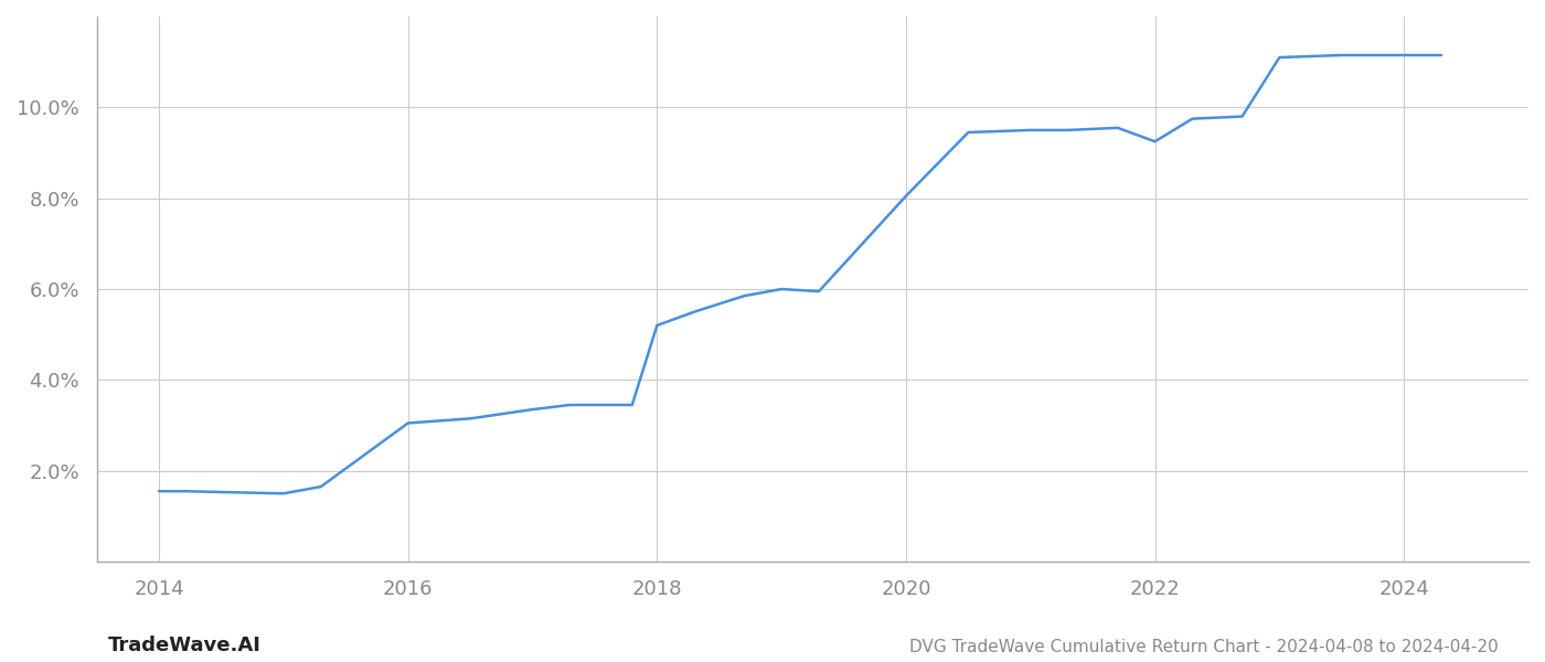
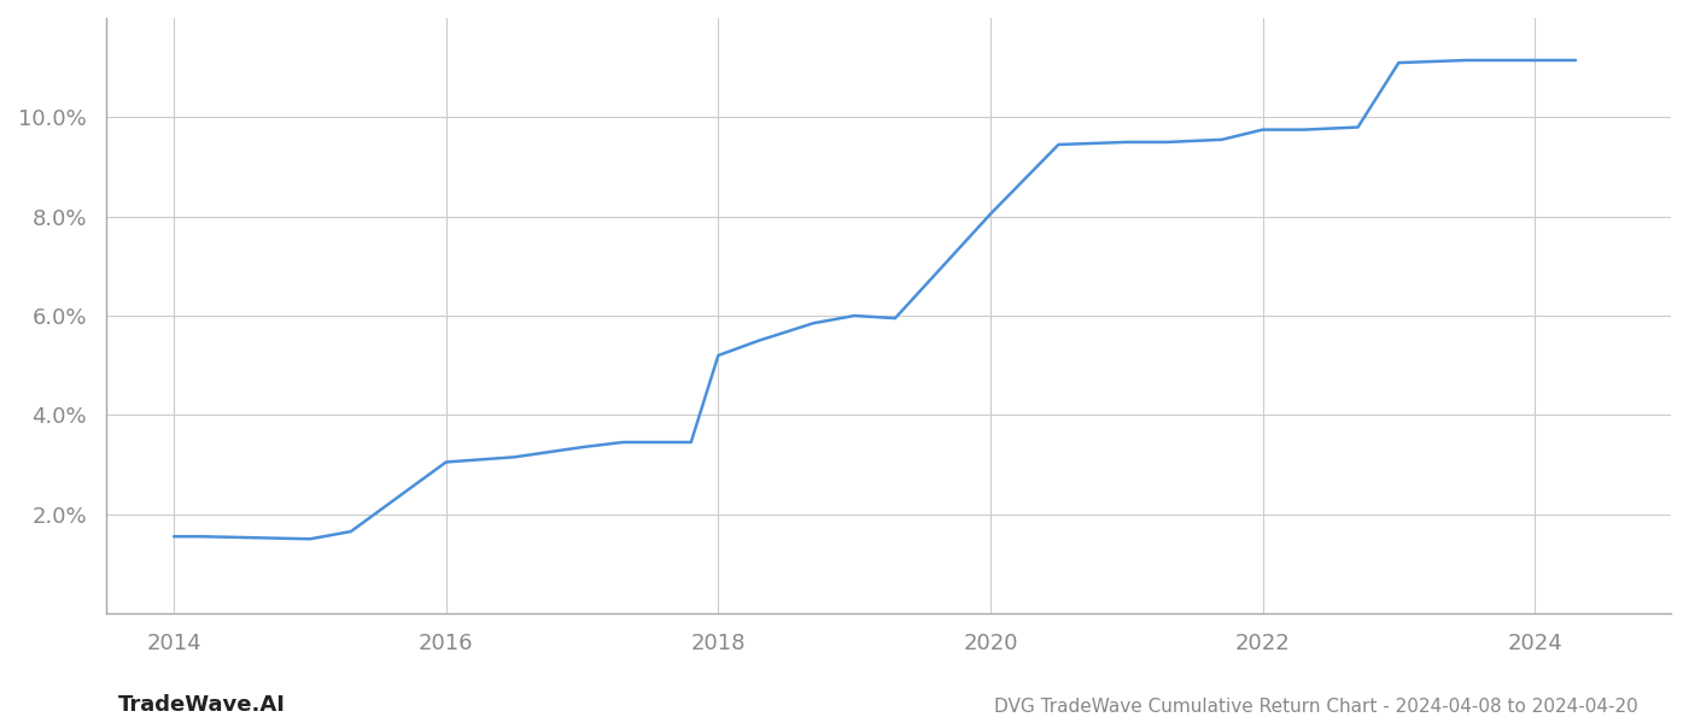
2022: 9.25% -> 9.75%
